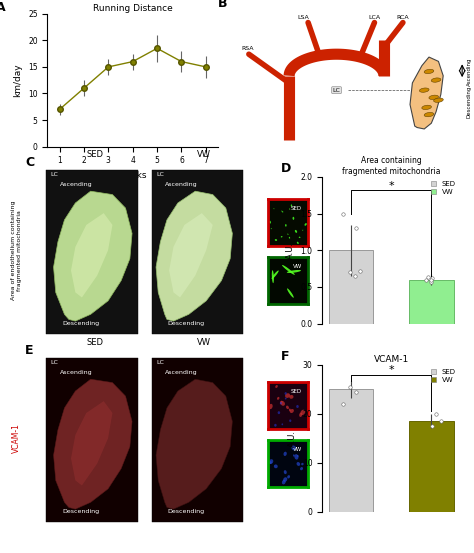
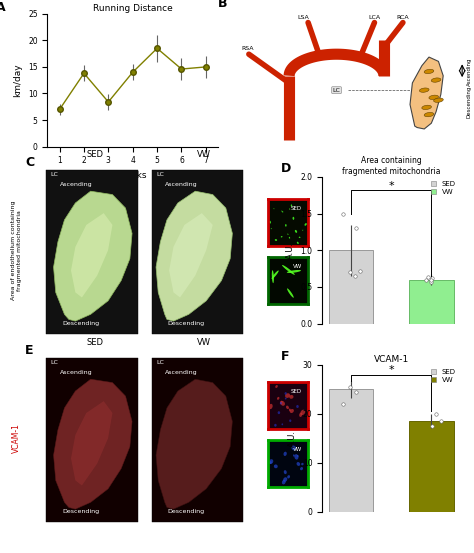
Running Distance/2: 11.0 -> 13.8
Running Distance/3: 15.0 -> 8.4
Running Distance/4: 16.0 -> 14.0
Running Distance/6: 16.0 -> 14.6
